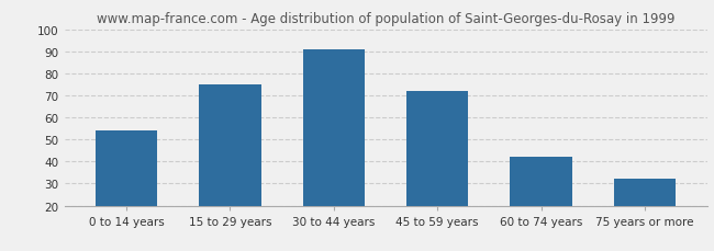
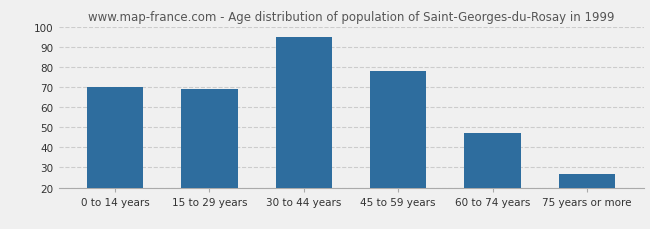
0 to 14 years: 54 -> 70
15 to 29 years: 75 -> 69
30 to 44 years: 91 -> 95
45 to 59 years: 72 -> 78
60 to 74 years: 42 -> 47
75 years or more: 32 -> 27
